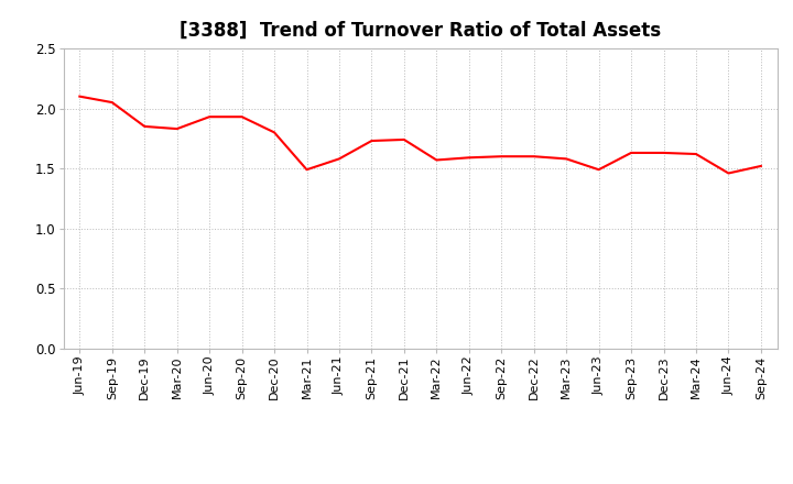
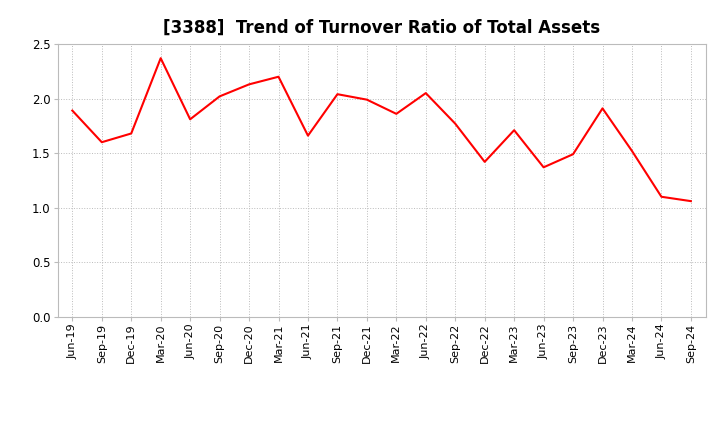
Jun-19: 2.10 -> 1.89
Sep-19: 2.05 -> 1.60
Dec-19: 1.85 -> 1.68
Mar-20: 1.83 -> 2.37
Jun-20: 1.93 -> 1.81
Sep-20: 1.93 -> 2.02
Dec-20: 1.80 -> 2.13
Mar-21: 1.49 -> 2.20
Jun-21: 1.58 -> 1.66
Sep-21: 1.73 -> 2.04
Dec-21: 1.74 -> 1.99
Mar-22: 1.57 -> 1.86
Jun-22: 1.59 -> 2.05
Sep-22: 1.60 -> 1.77
Dec-22: 1.60 -> 1.42
Mar-23: 1.58 -> 1.71
Jun-23: 1.49 -> 1.37
Sep-23: 1.63 -> 1.49
Dec-23: 1.63 -> 1.91
Mar-24: 1.62 -> 1.52
Jun-24: 1.46 -> 1.10
Sep-24: 1.52 -> 1.06
